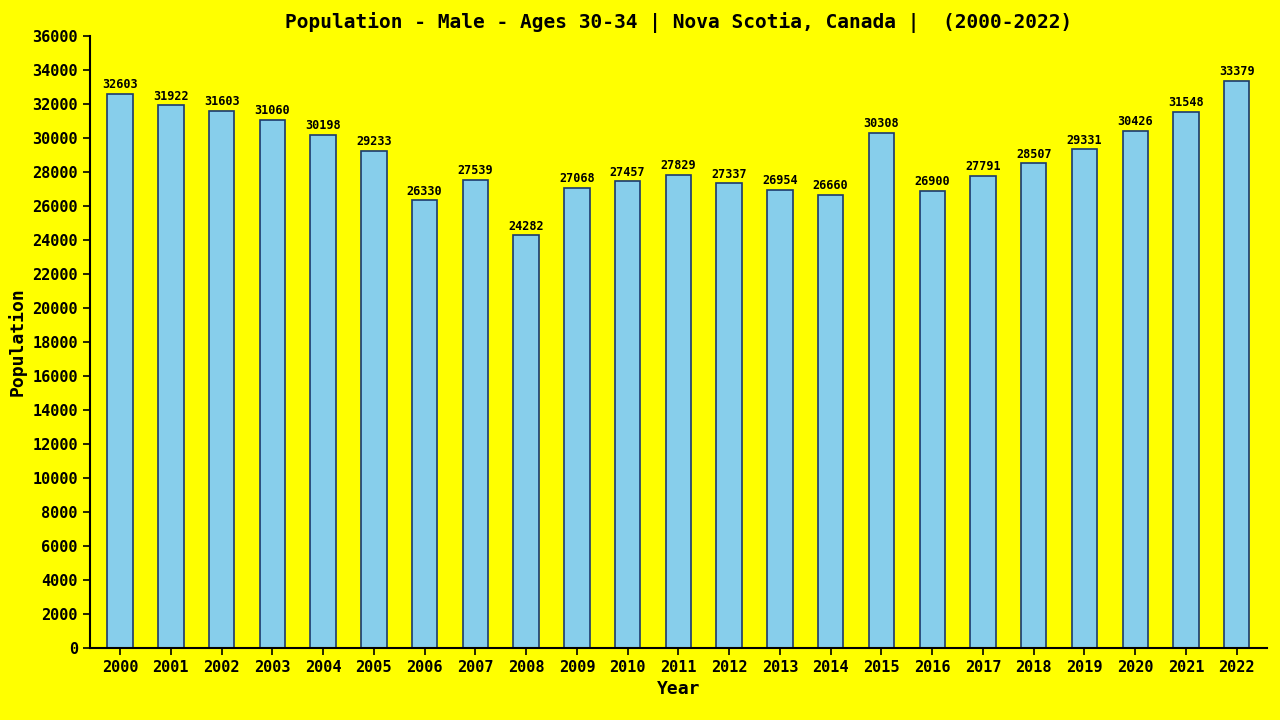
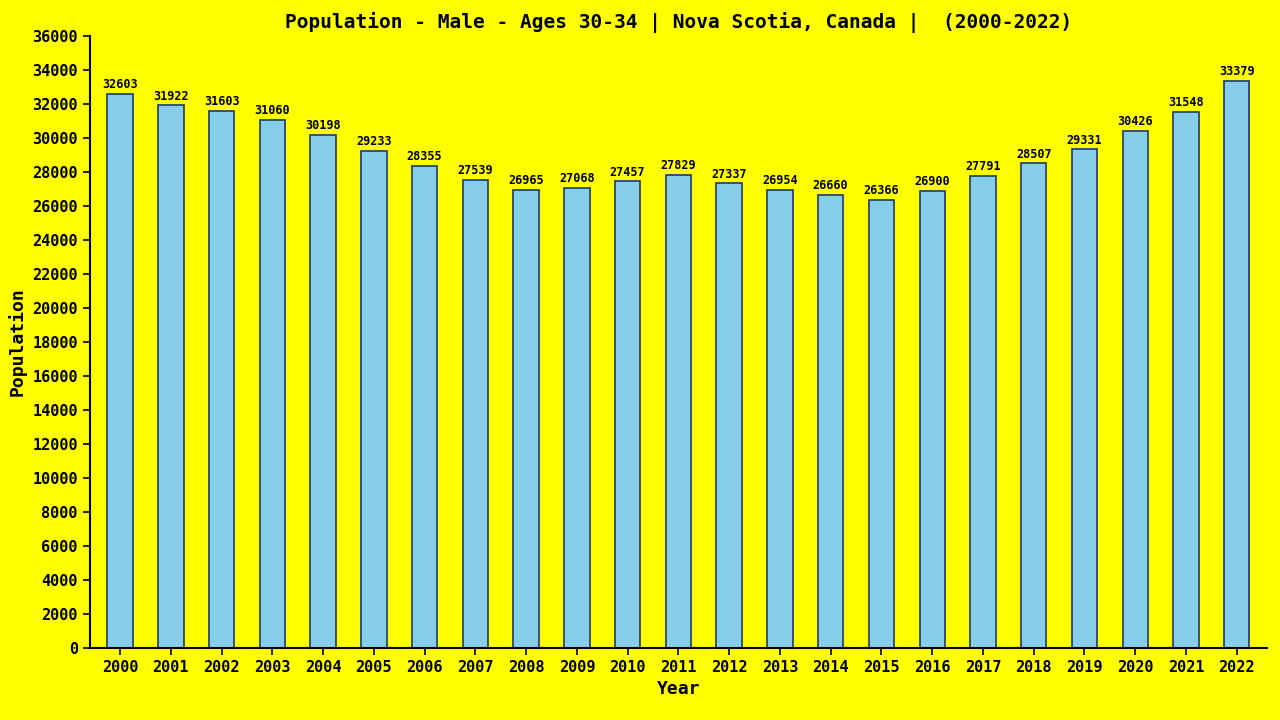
2006: 26330 -> 28355
2008: 24282 -> 26965
2015: 30308 -> 26366
